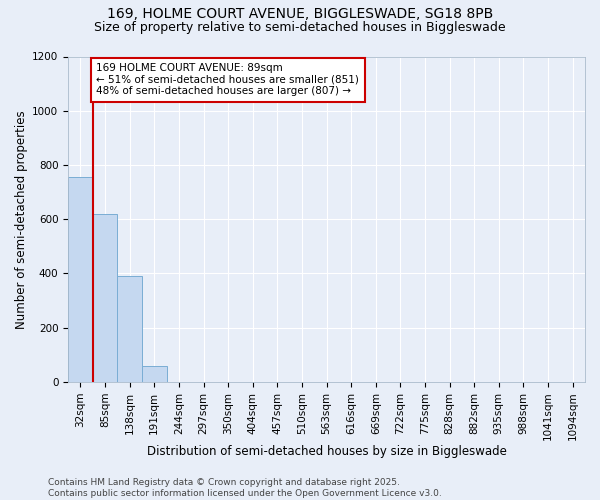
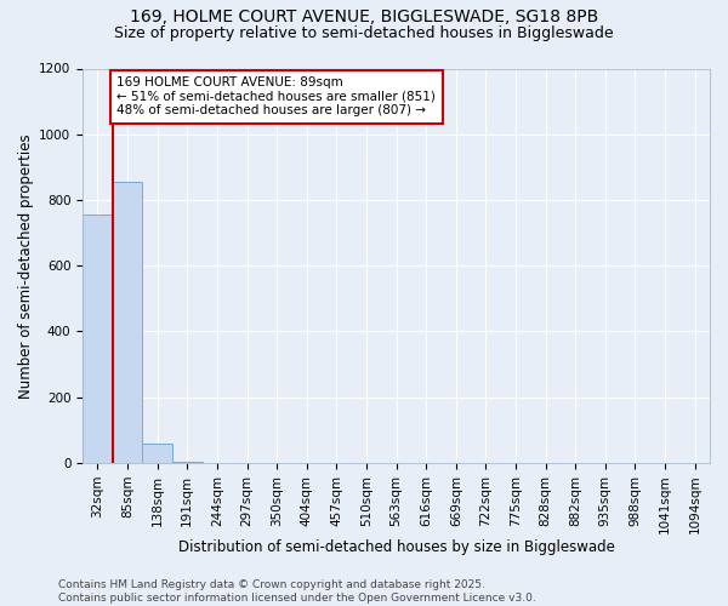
85sqm: 620 -> 857
138sqm: 390 -> 60
191sqm: 60 -> 3
